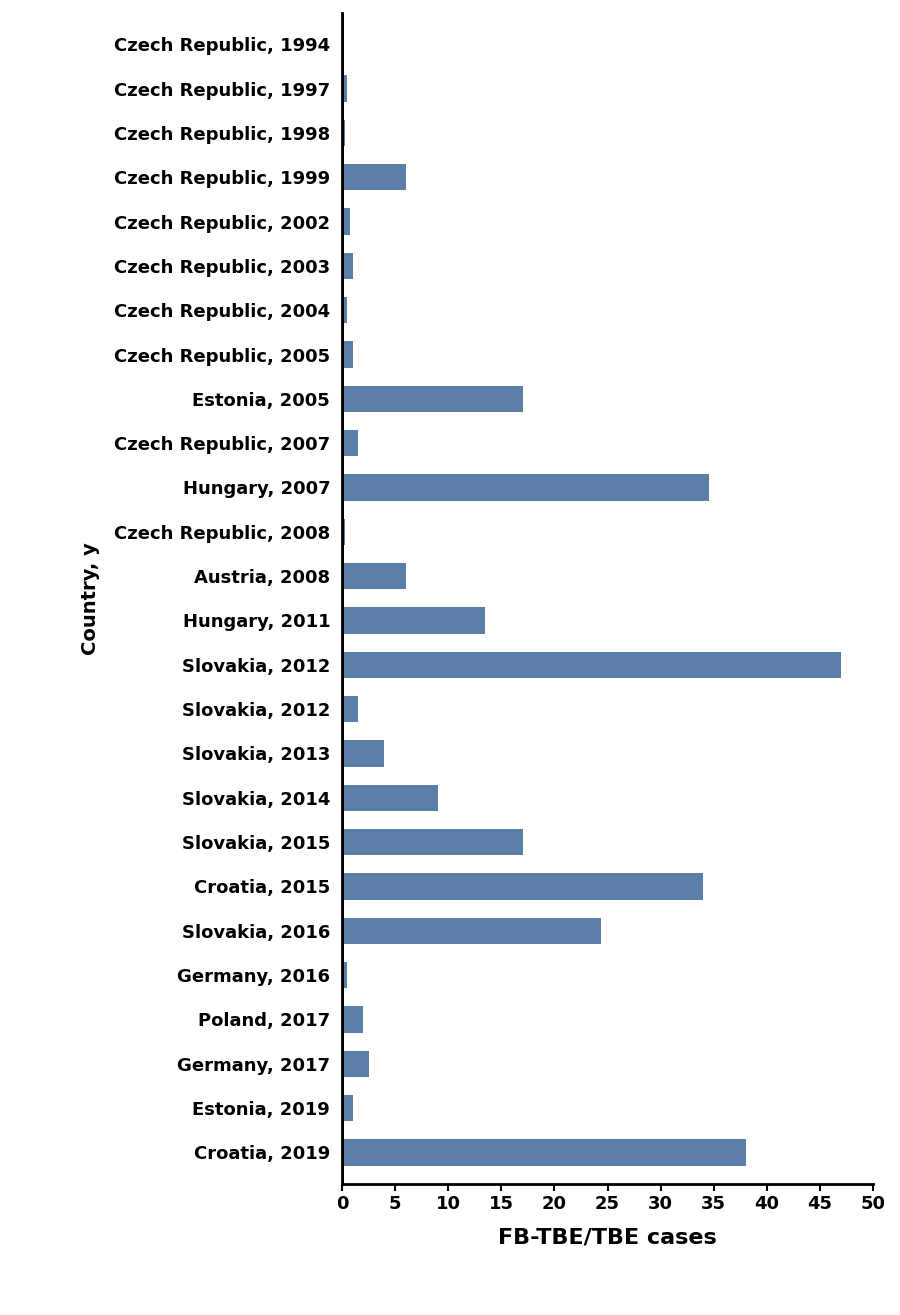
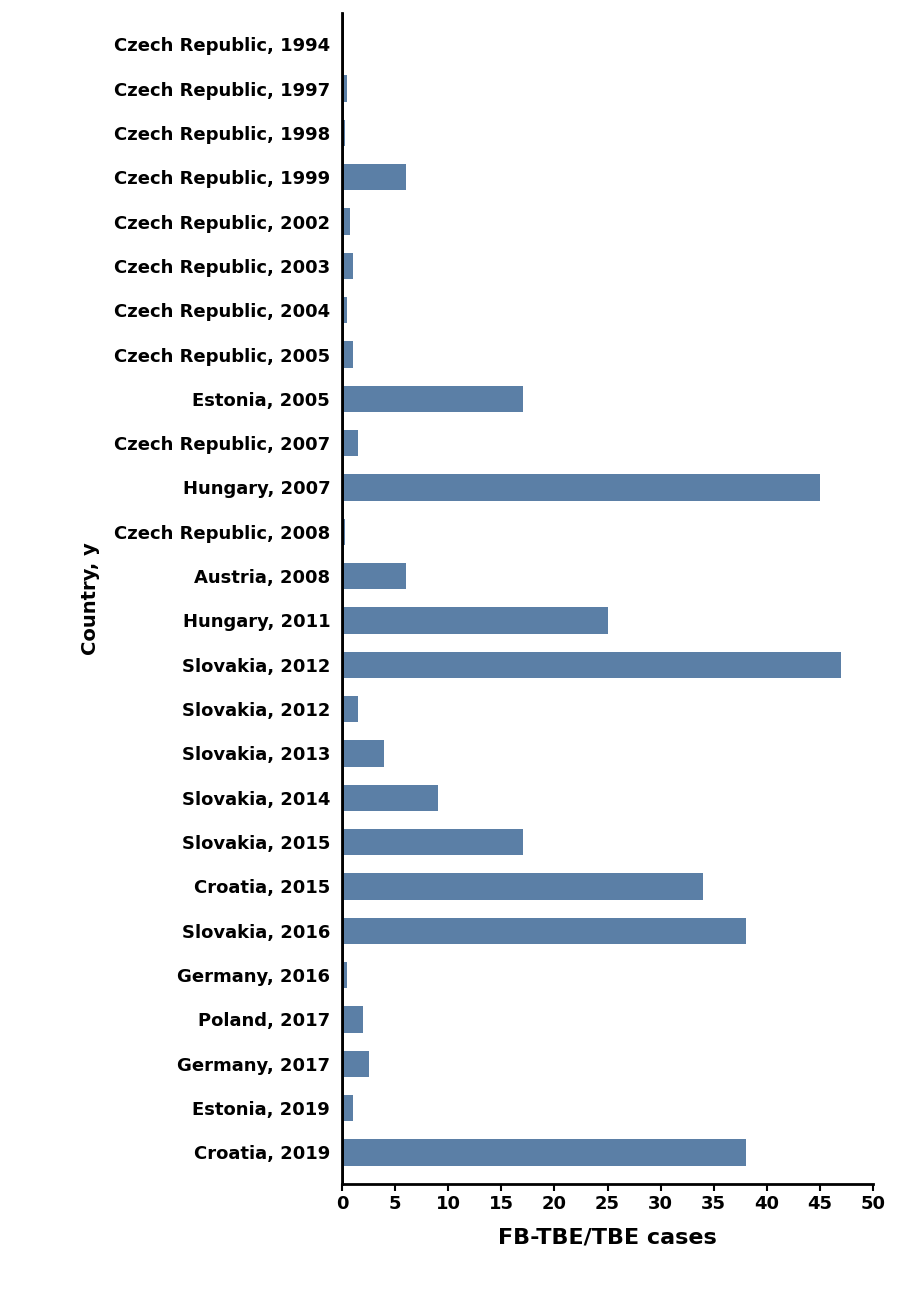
Hungary, 2007: 34.6 -> 45.0
Hungary, 2011: 13.5 -> 25.0
Slovakia, 2016: 24.4 -> 38.0
